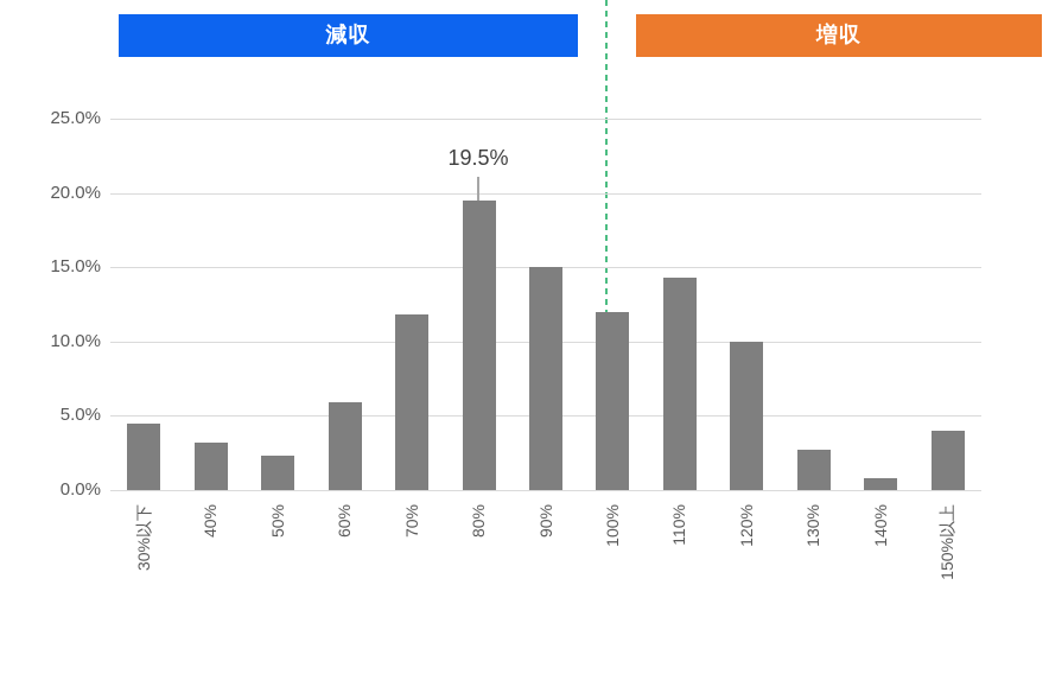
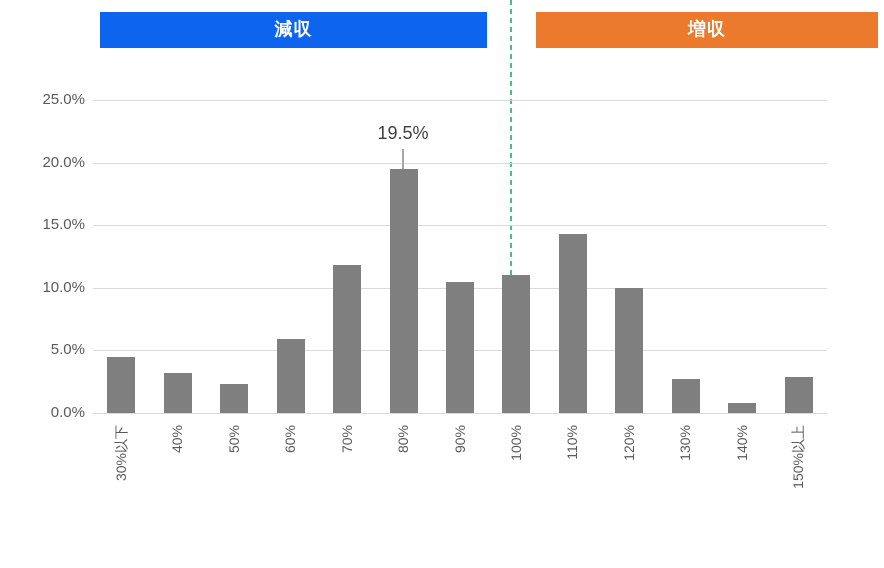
90%: 15.0% -> 10.5%
100%: 12.0% -> 11.0%
150%以上: 4.0% -> 2.9%
